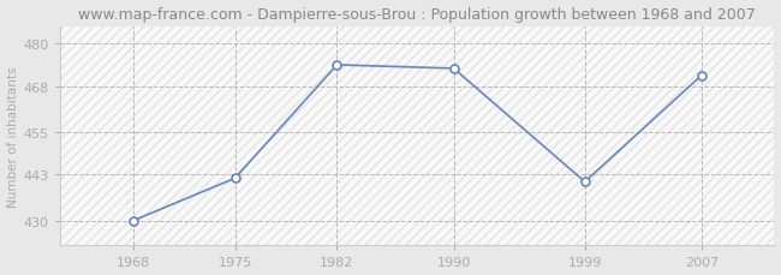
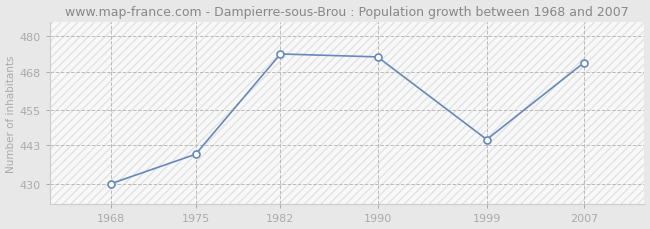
1975: 442 -> 440
1999: 441 -> 445
